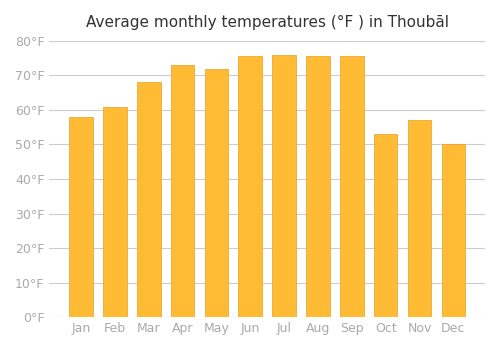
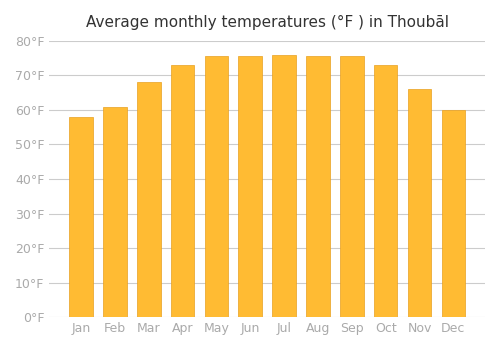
May: 72.0°F -> 75.5°F
Oct: 53.0°F -> 73.0°F
Nov: 57.0°F -> 66.0°F
Dec: 50.0°F -> 60.0°F
